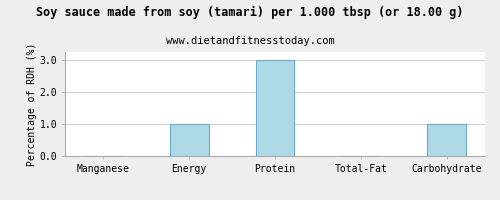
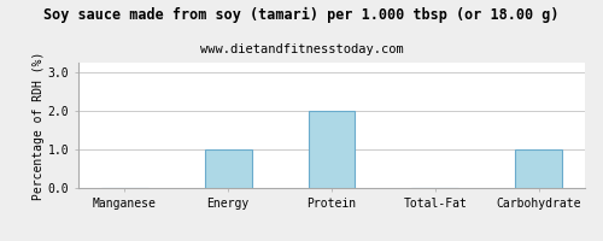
Protein: 3 -> 2
